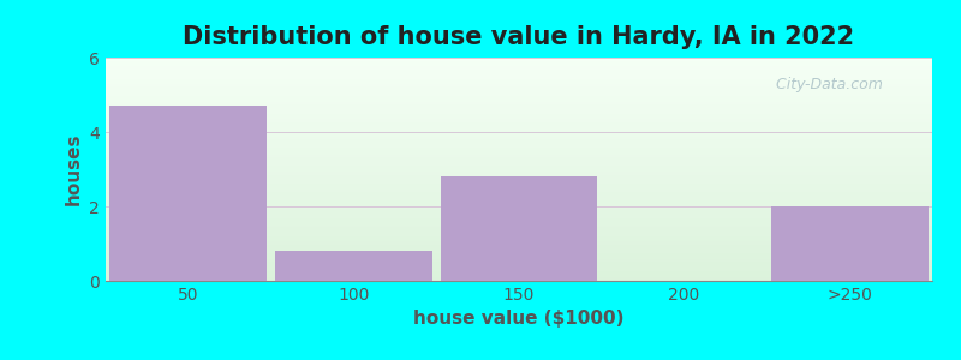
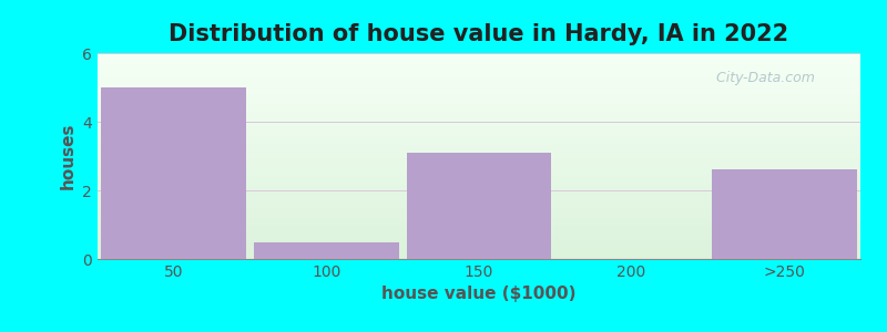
50: 4.7 -> 5.0
100: 0.8 -> 0.5
150: 2.8 -> 3.1
>250: 2.0 -> 2.6
